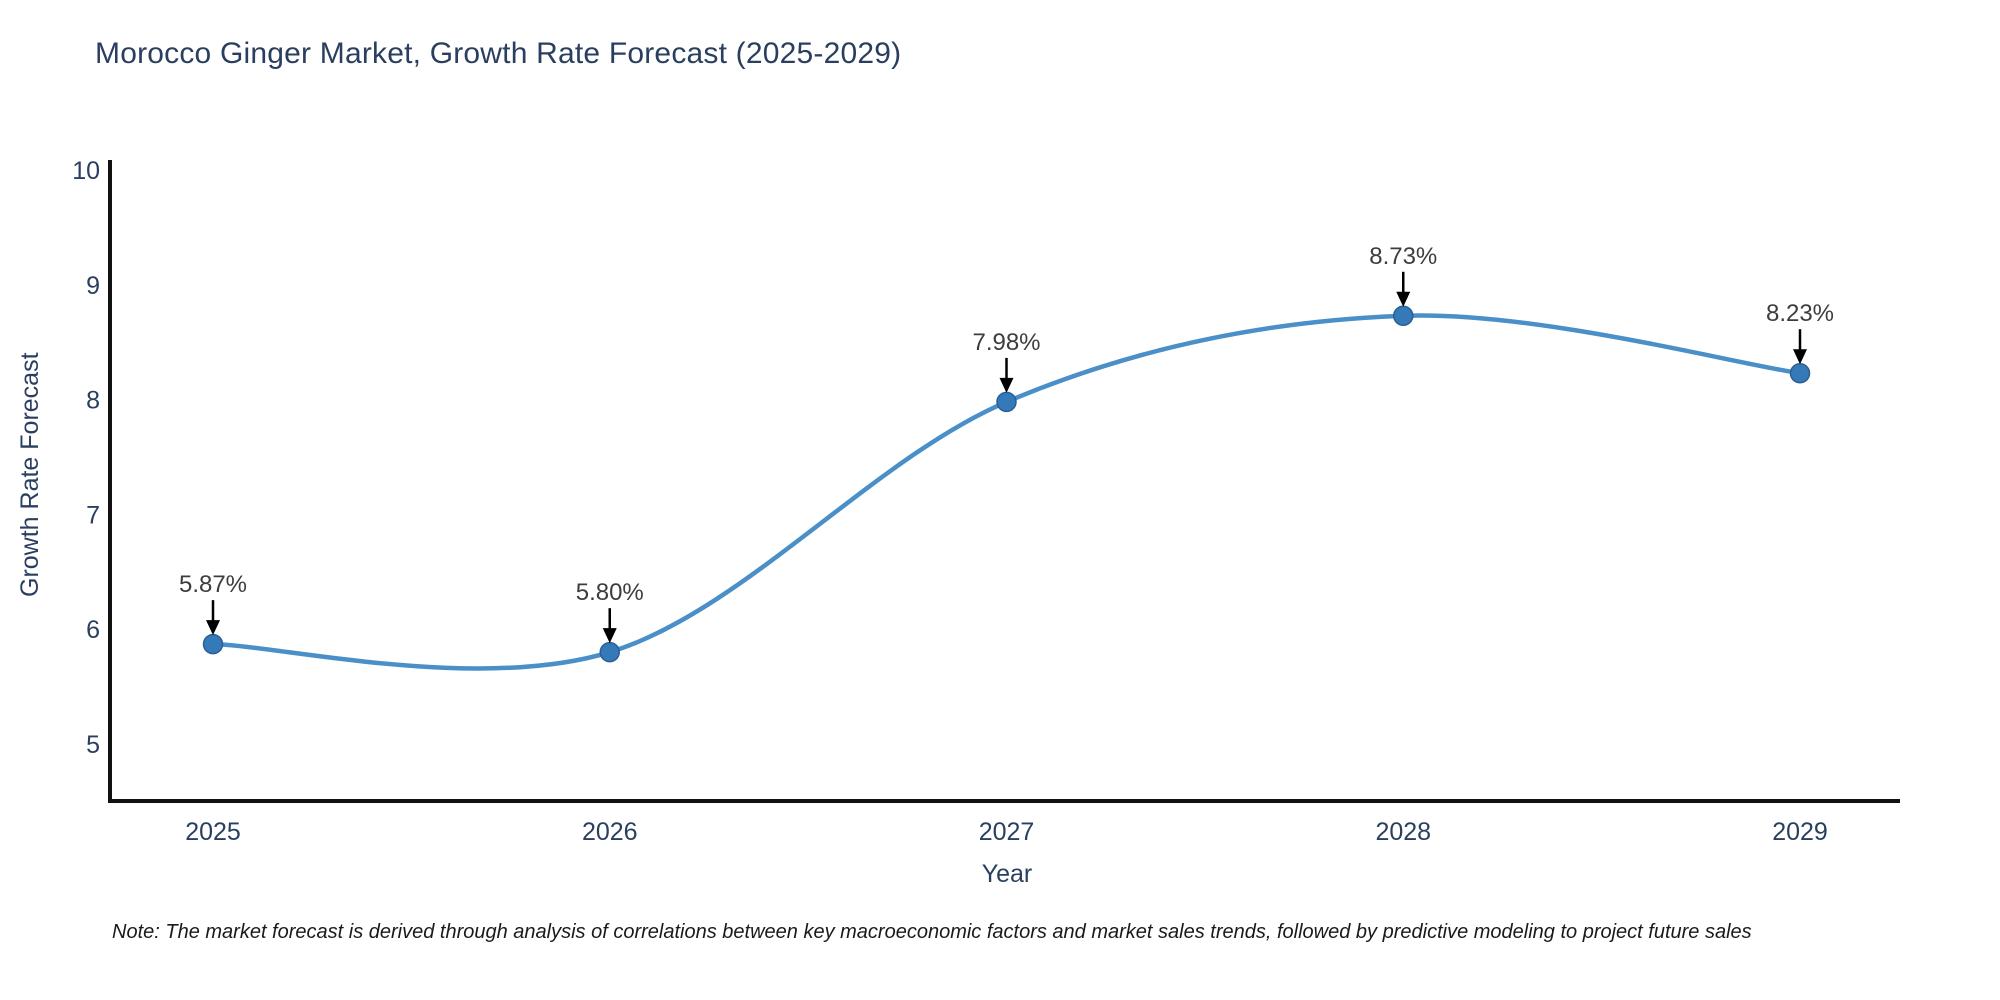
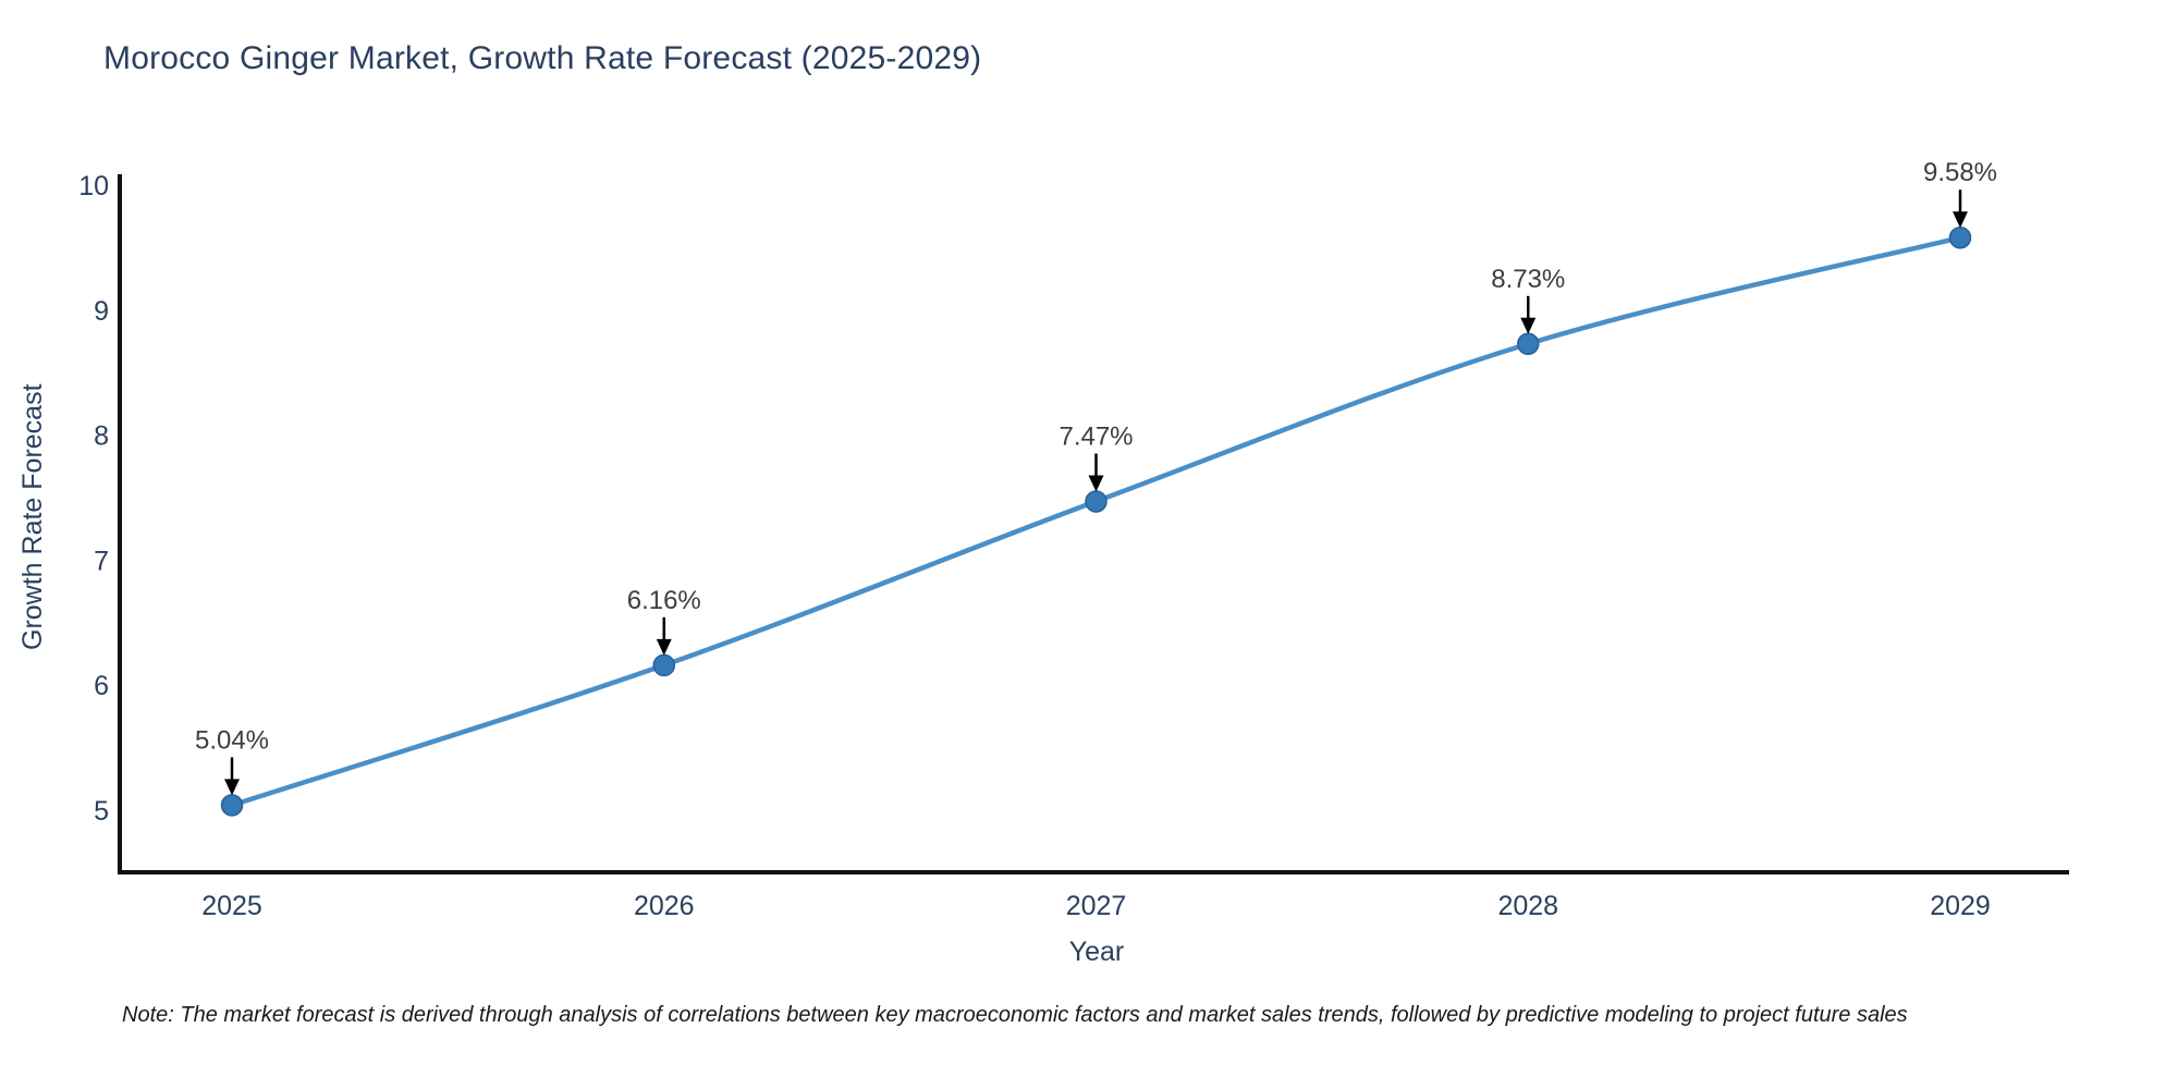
2025: 5.87% -> 5.04%
2026: 5.80% -> 6.16%
2027: 7.98% -> 7.47%
2029: 8.23% -> 9.58%
